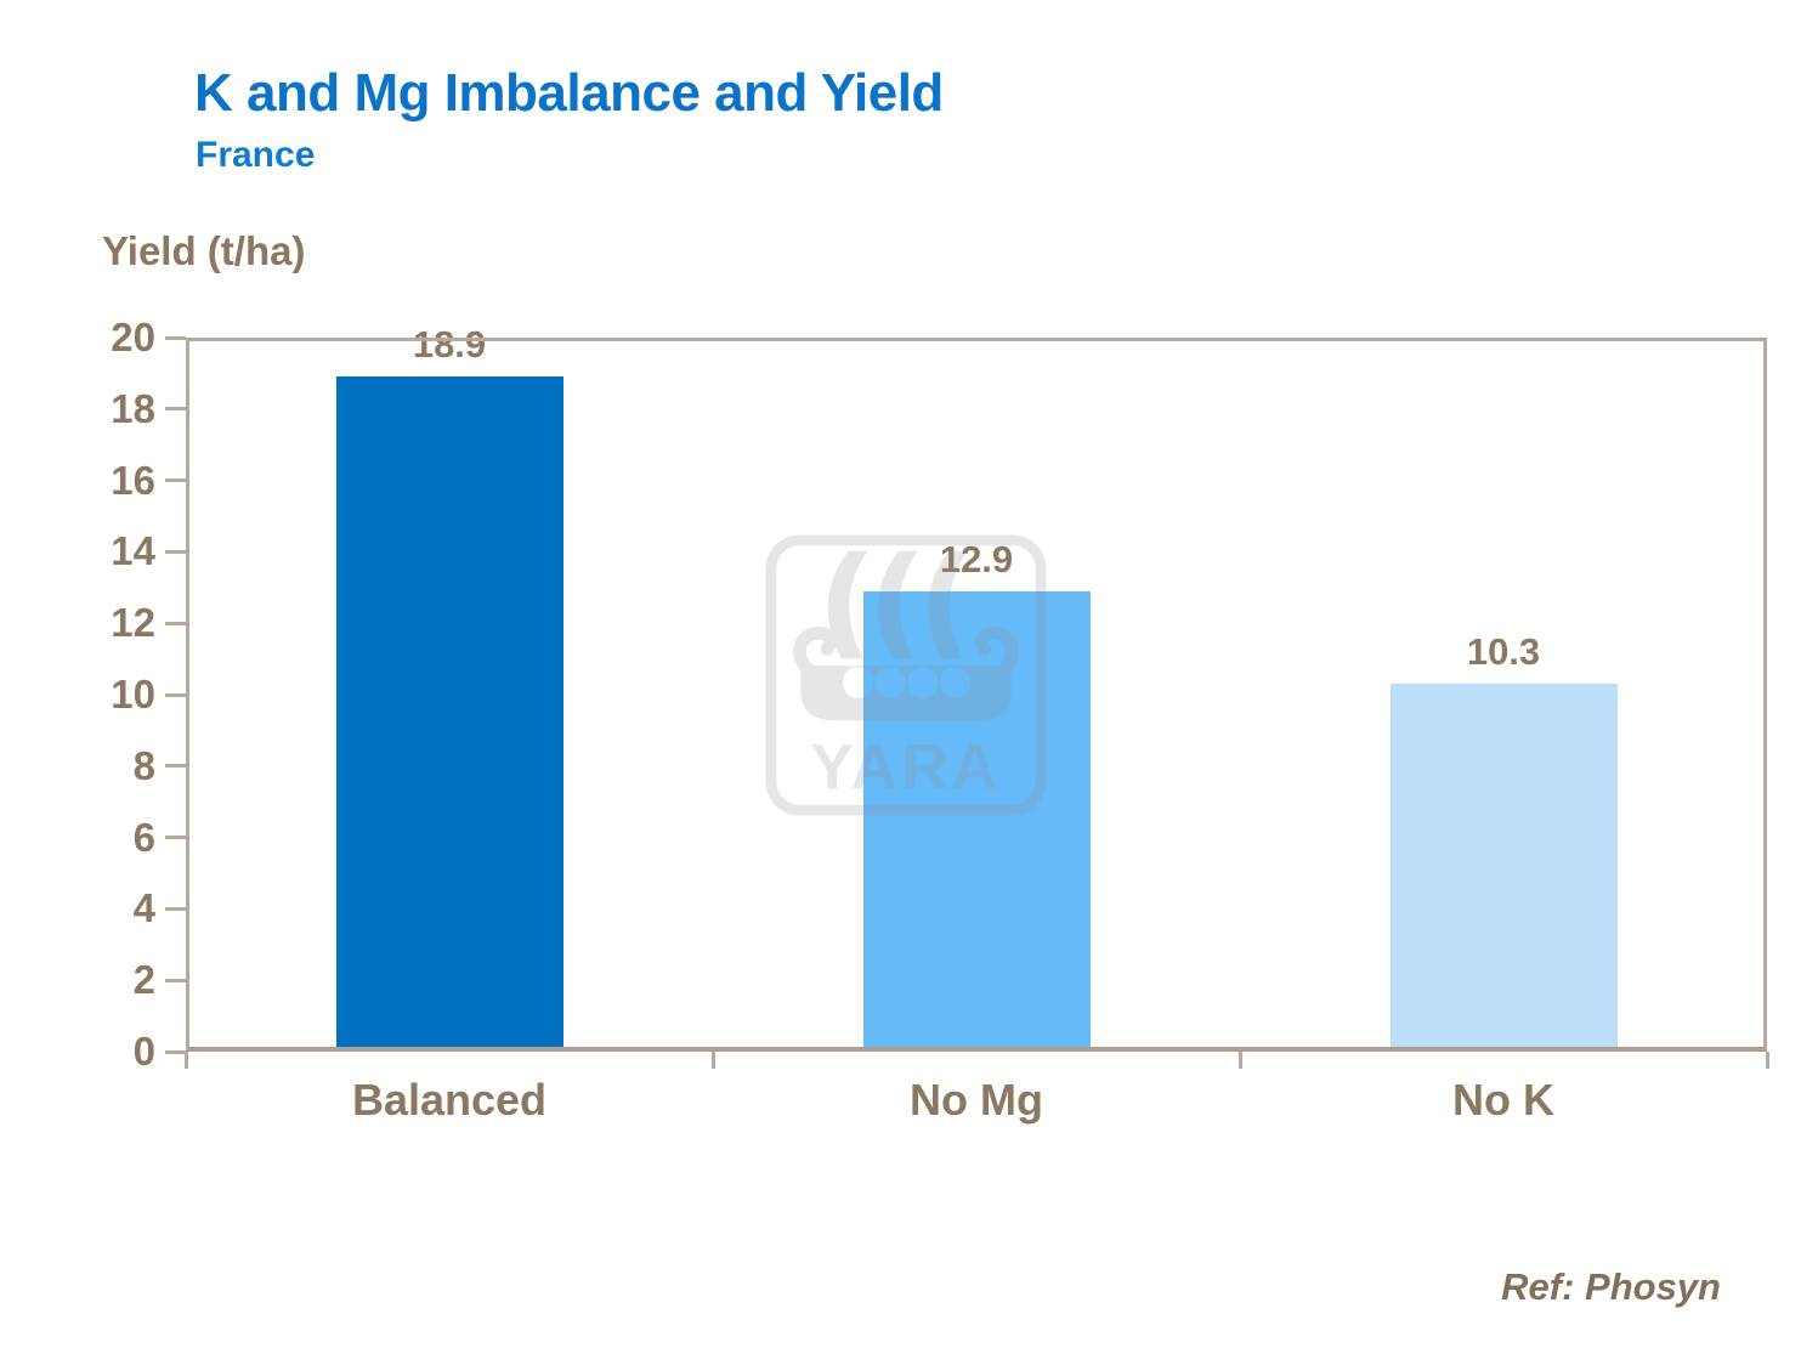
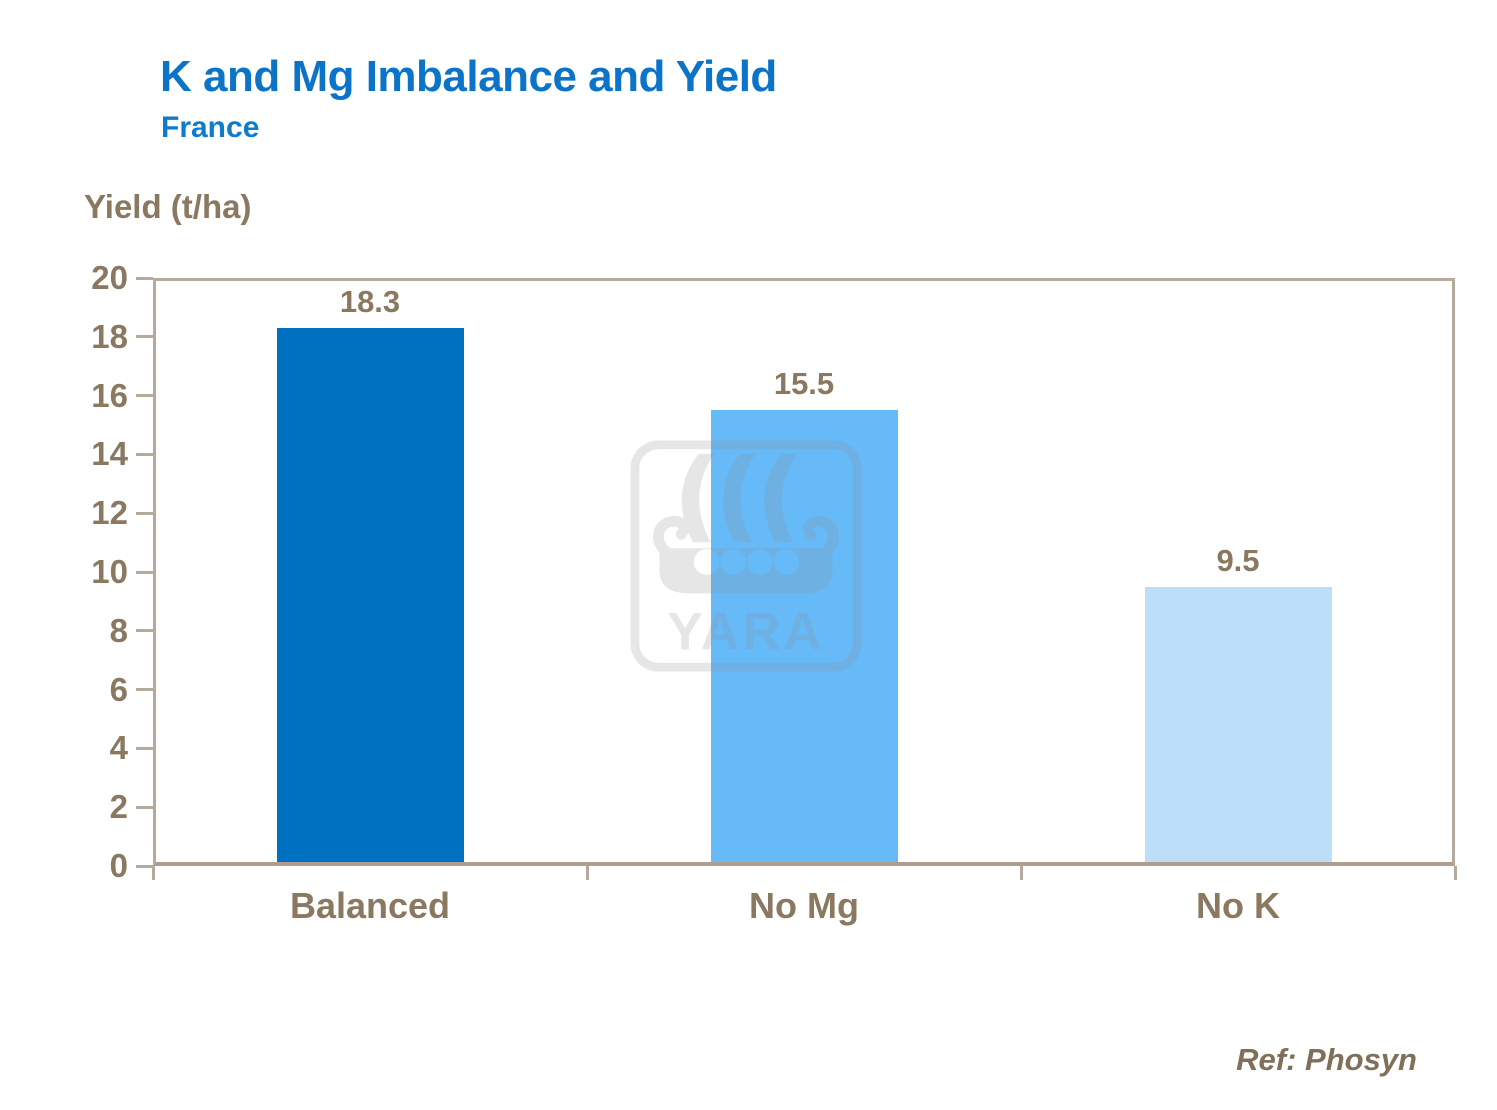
Balanced: 18.9 -> 18.3
No Mg: 12.9 -> 15.5
No K: 10.3 -> 9.5
